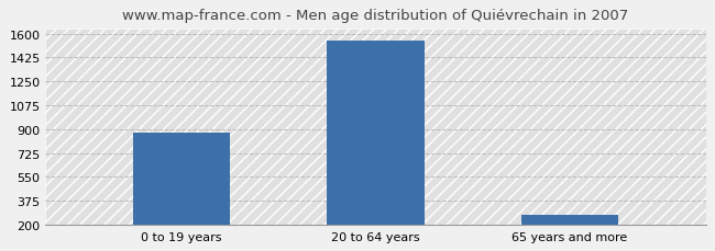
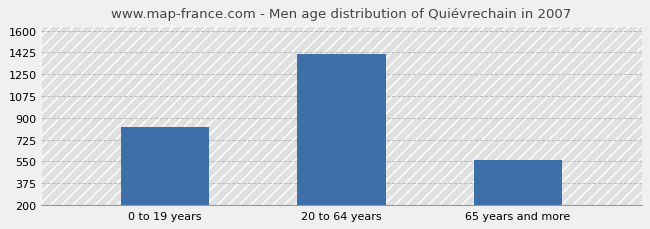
0 to 19 years: 880 -> 830
20 to 64 years: 1550 -> 1410
65 years and more: 270 -> 560
